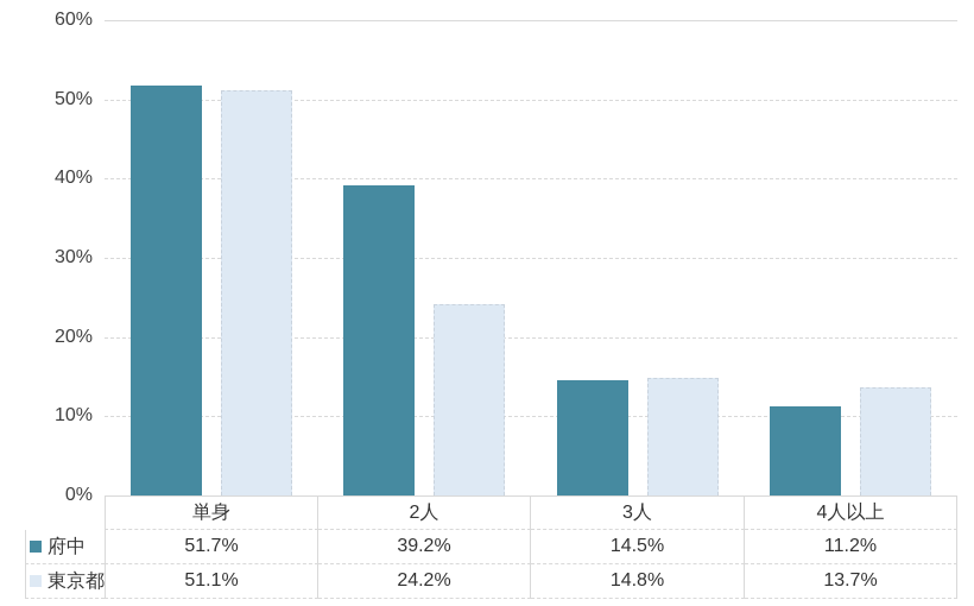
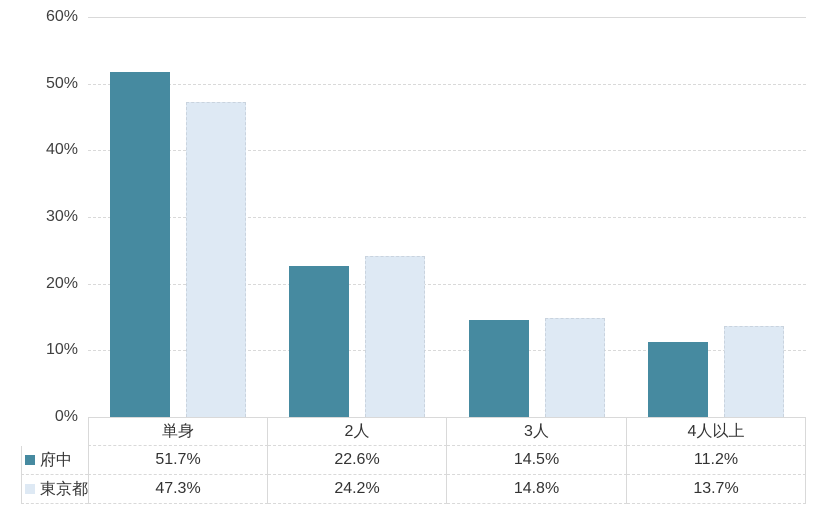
東京都/単身: 51.1% -> 47.3%
府中/2人: 39.2% -> 22.6%
